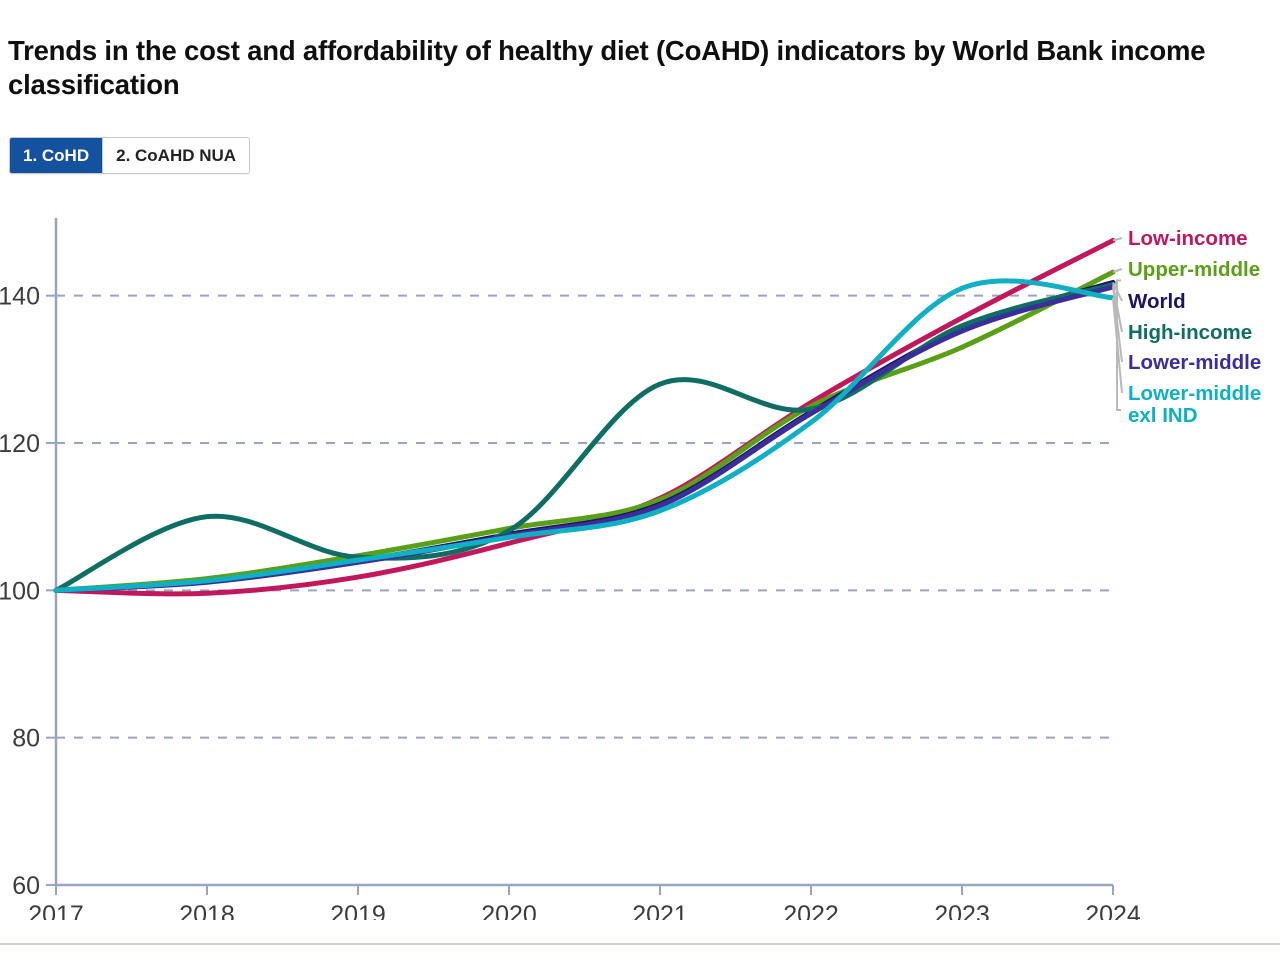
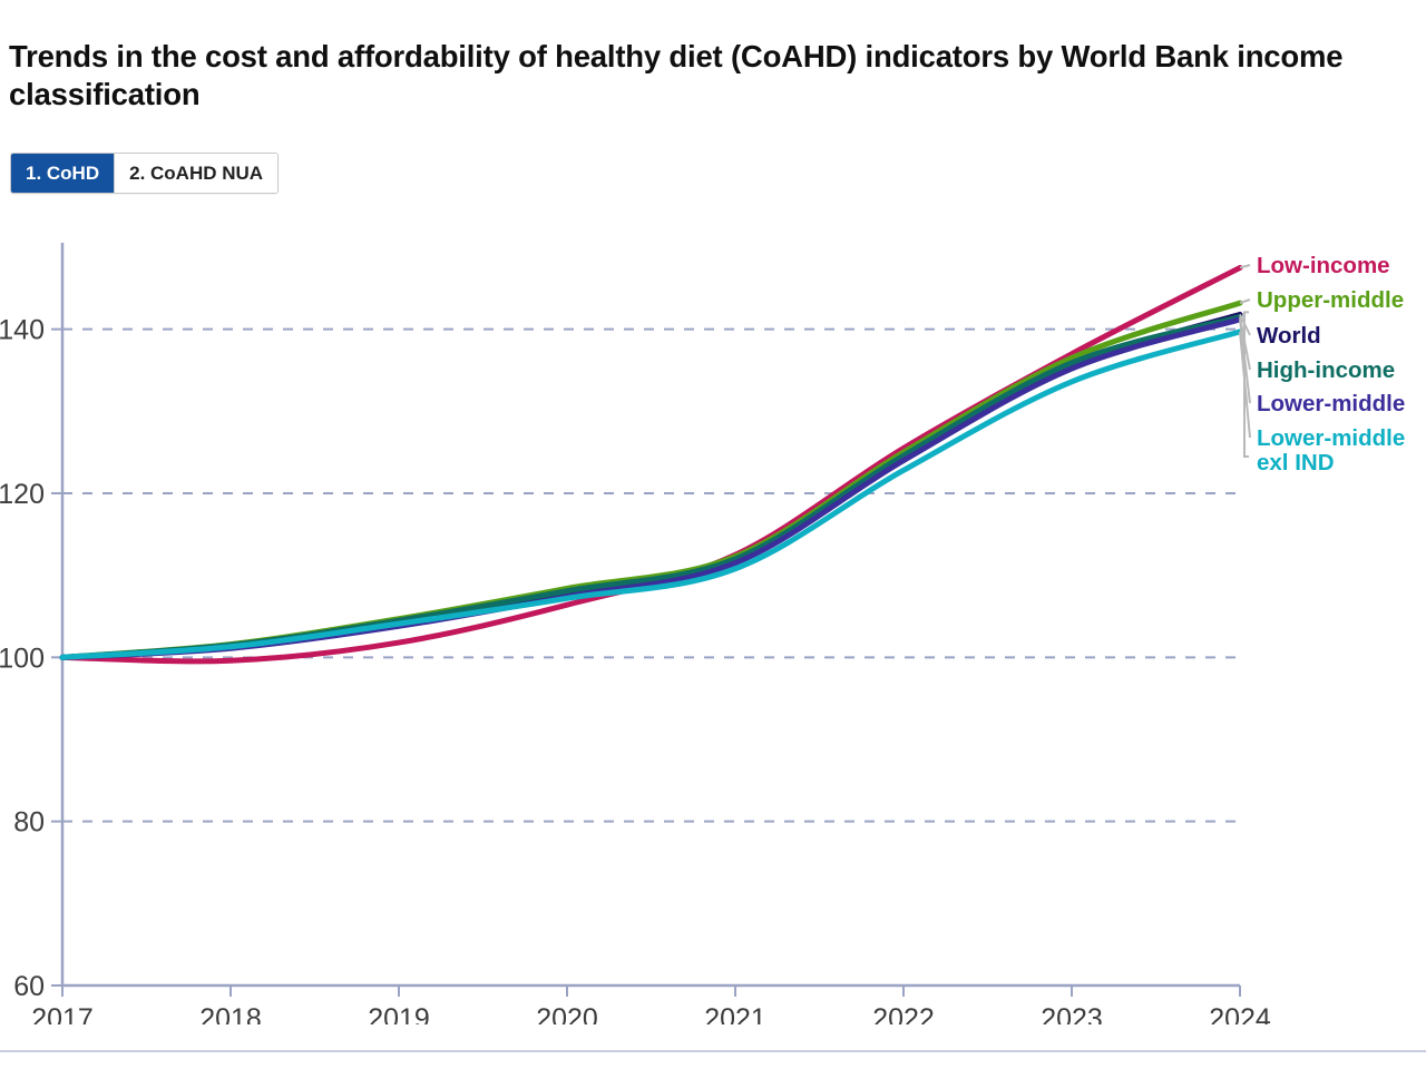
High-income/2018: 110 -> 102
High-income/2021: 128 -> 112
Upper-middle/2023: 133 -> 136
Lower-middle exl IND/2023: 141 -> 134
